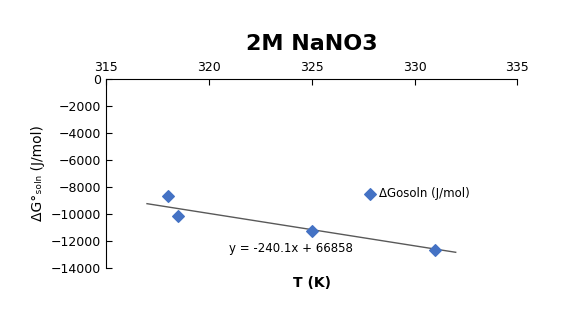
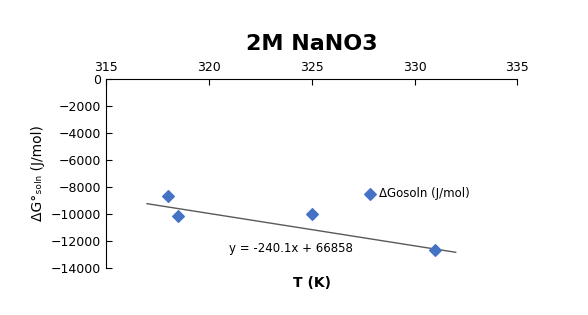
325: -11300 -> -10000
